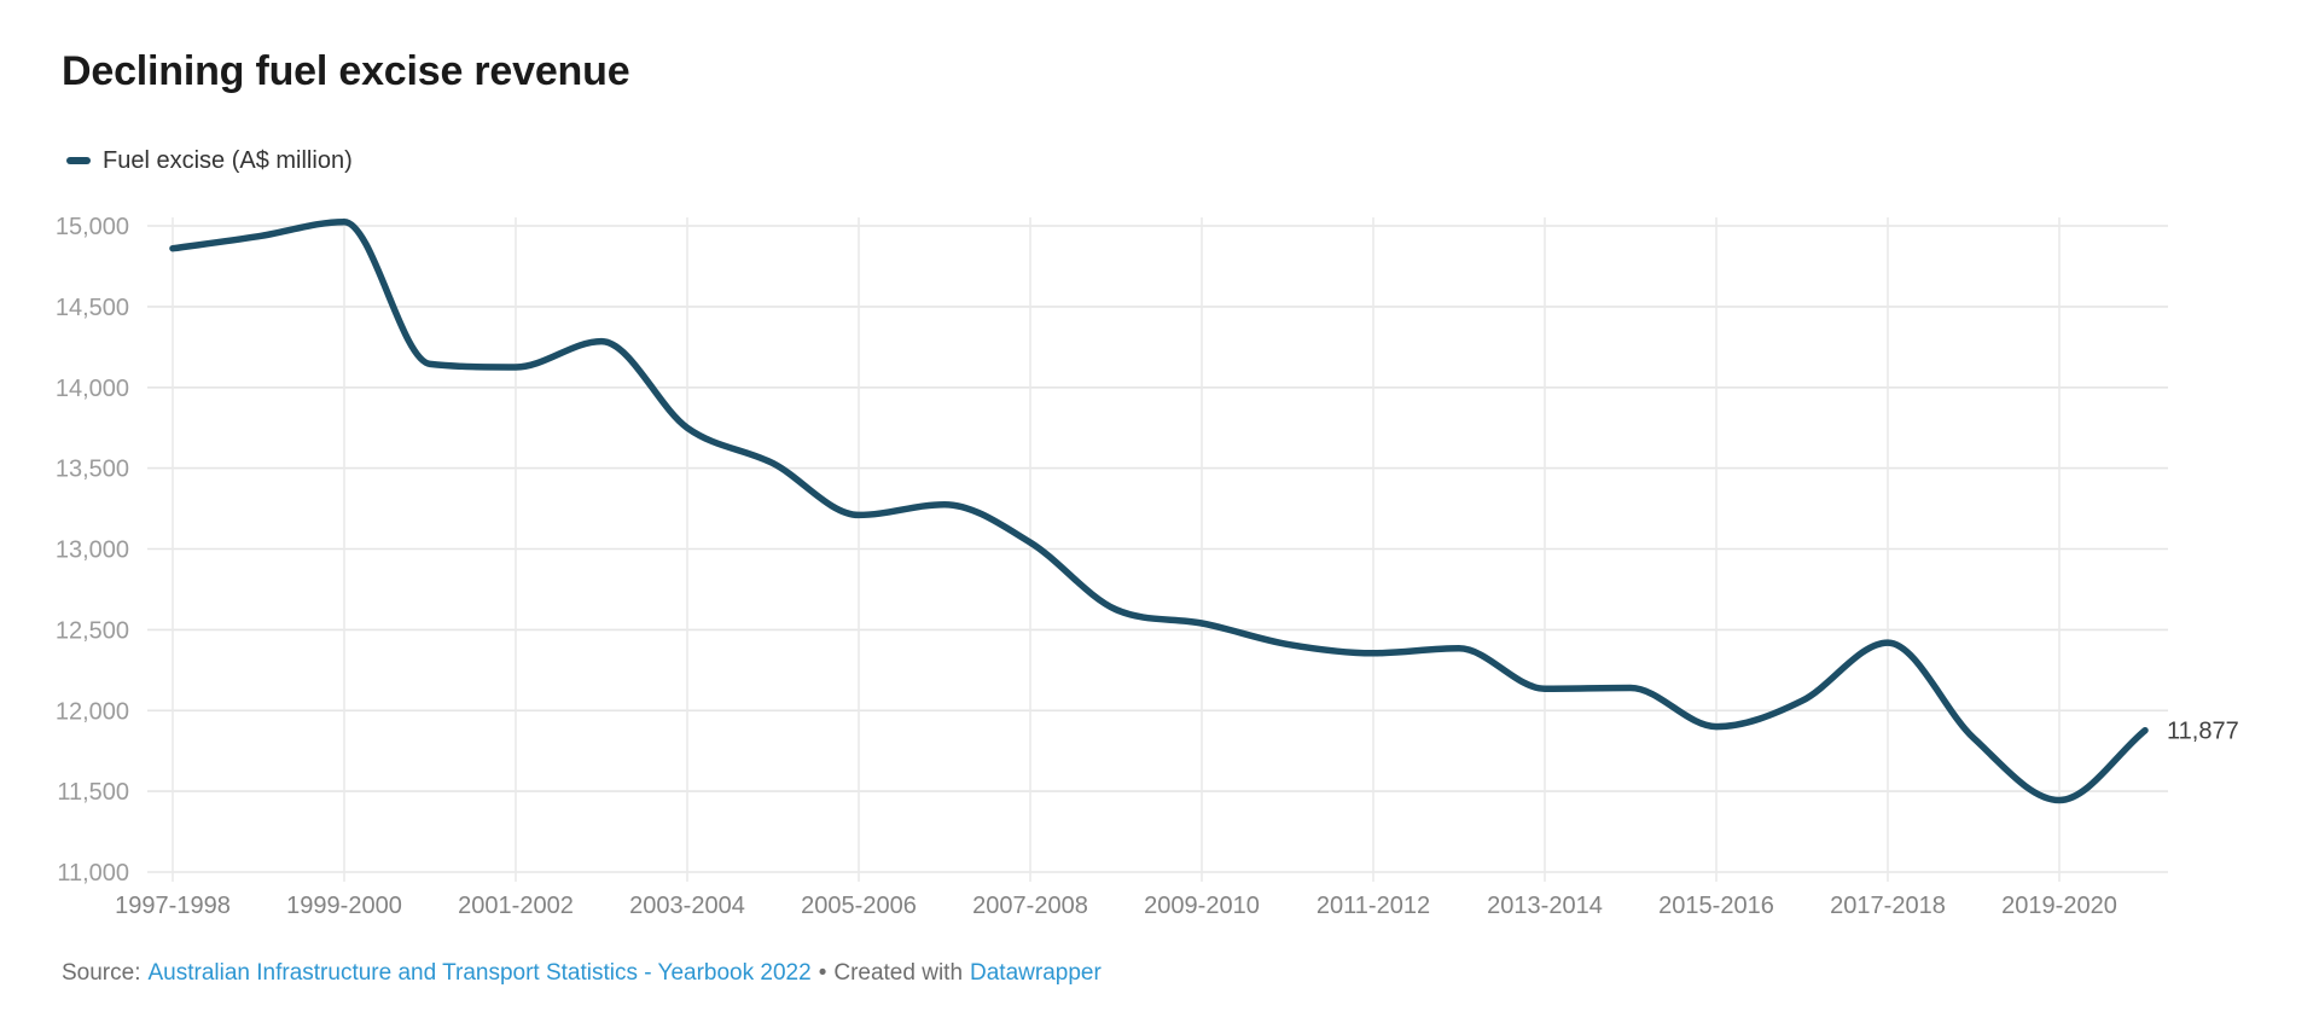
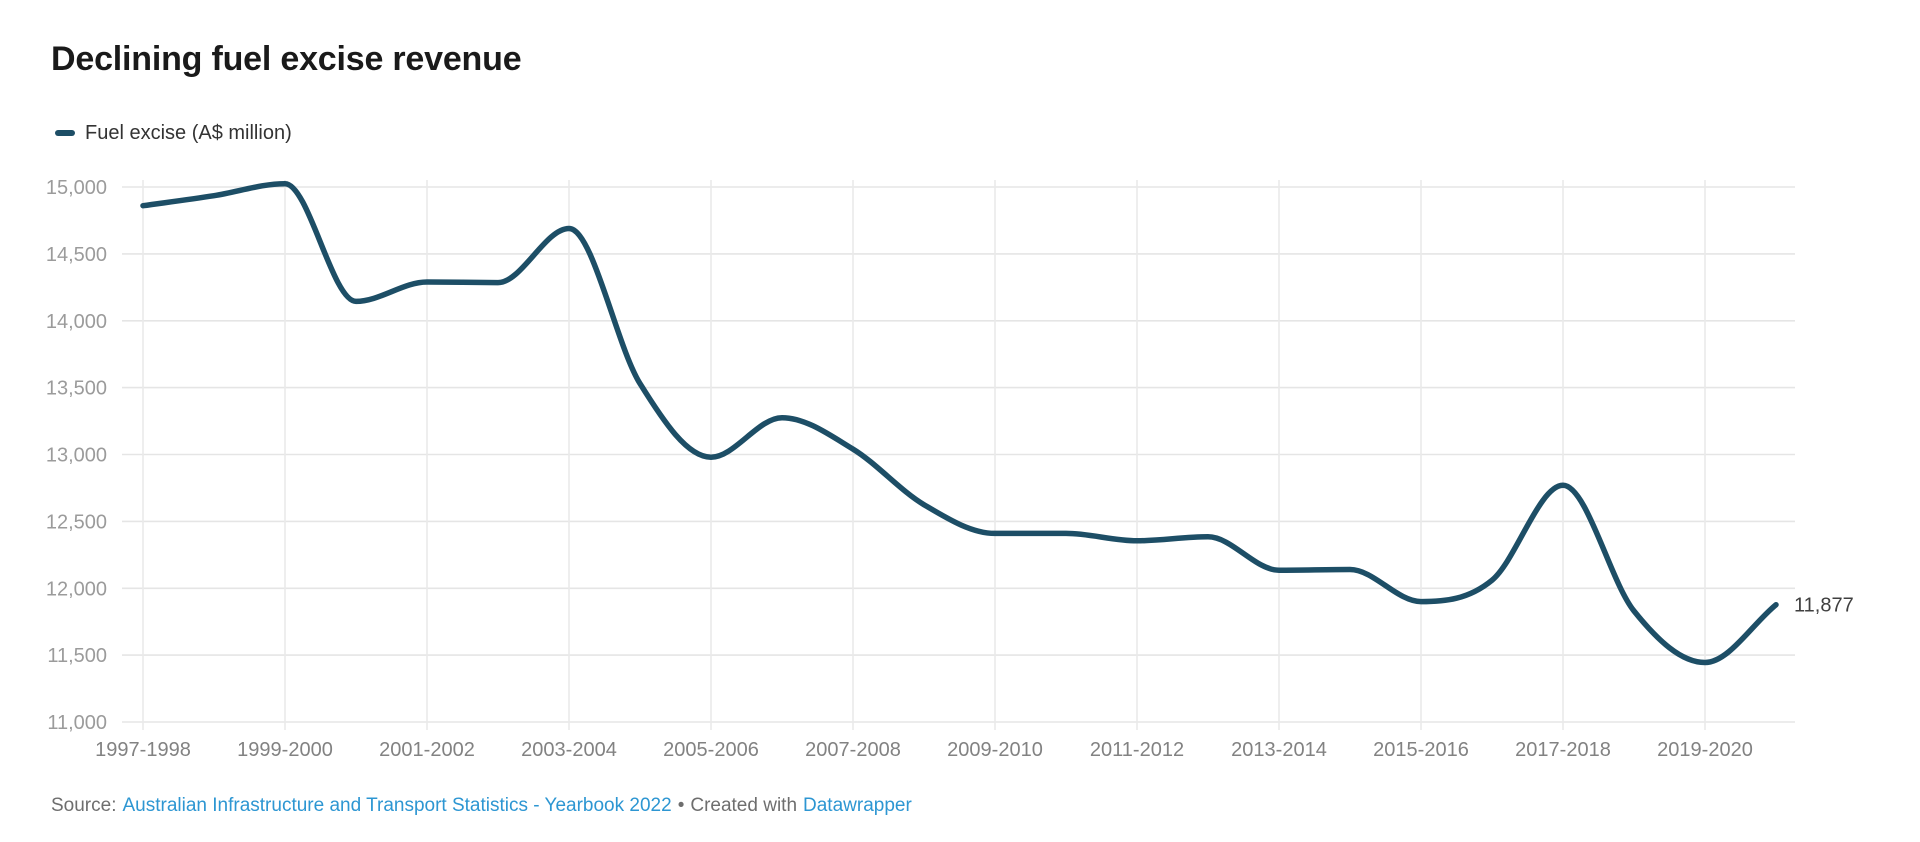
2001-2002: 14120 -> 14290
2003-2004: 13750 -> 14690
2005-2006: 13210 -> 12980
2009-2010: 12540 -> 12410
2017-2018: 12420 -> 12770
